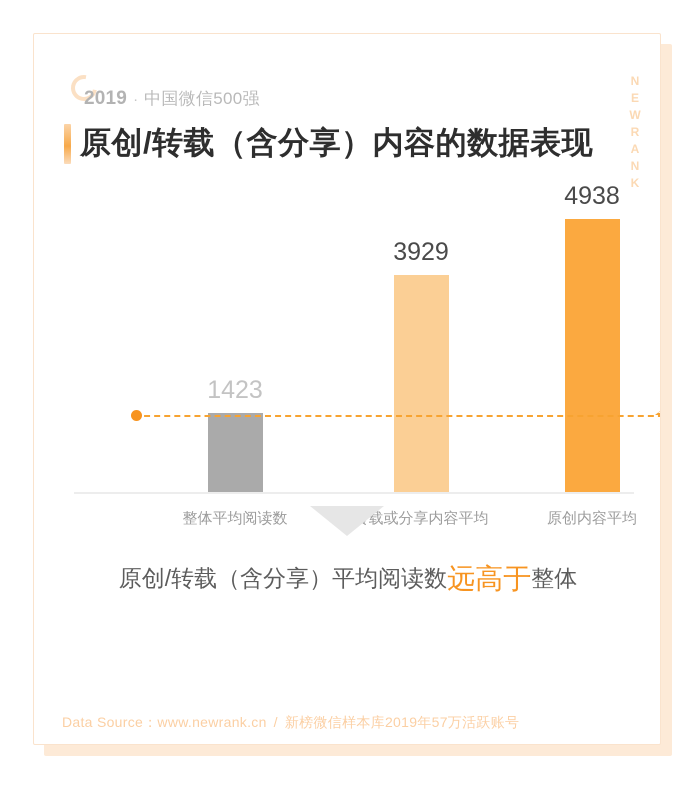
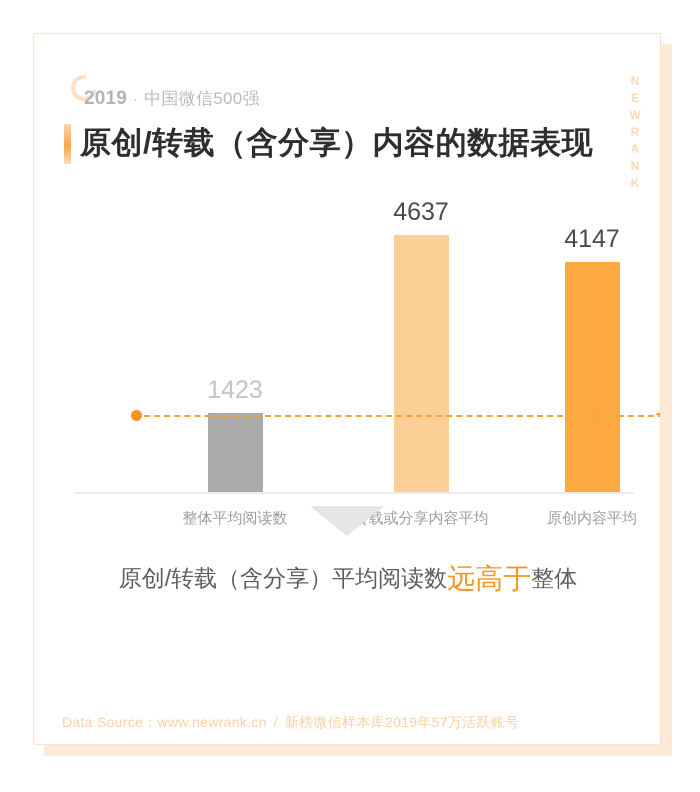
转载或分享内容平均: 3929 -> 4637
原创内容平均: 4938 -> 4147
